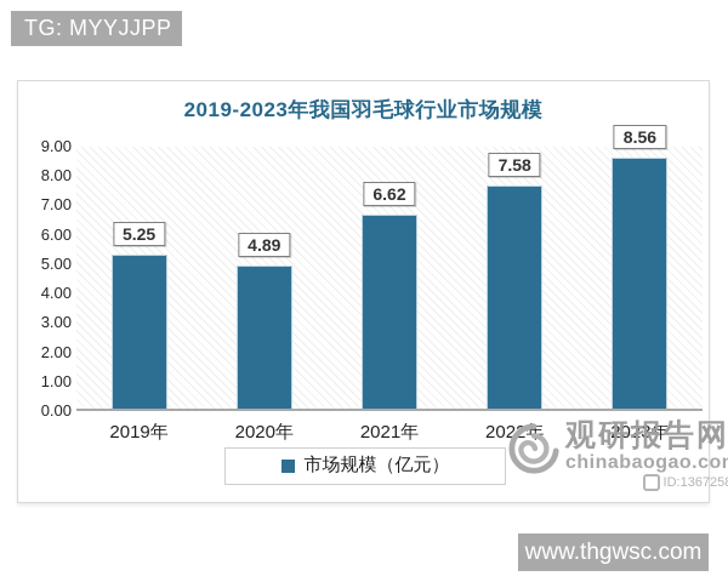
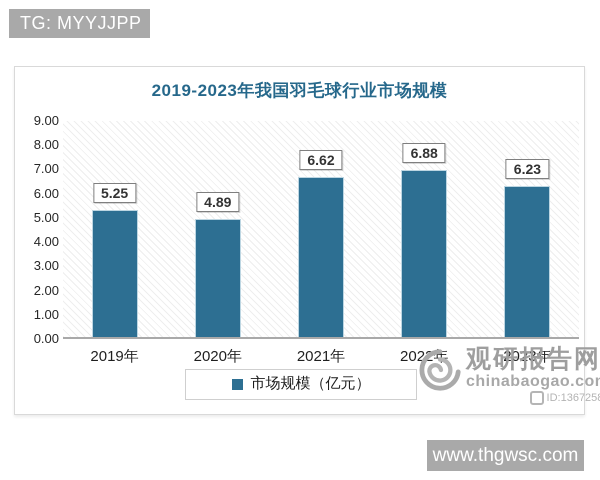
2022年: 7.58 -> 6.88
2023年: 8.56 -> 6.23
